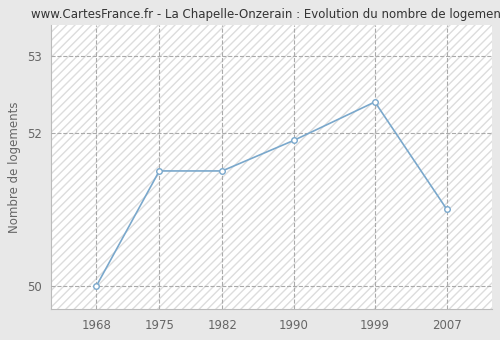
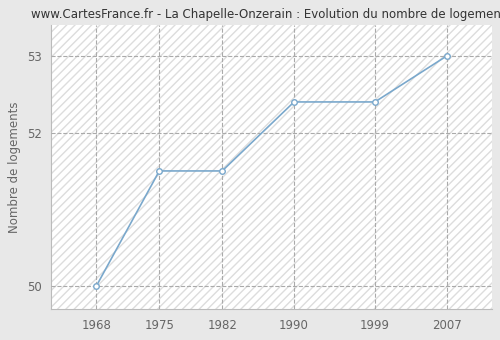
1990: 51.9 -> 52.4
2007: 51.0 -> 53.0
